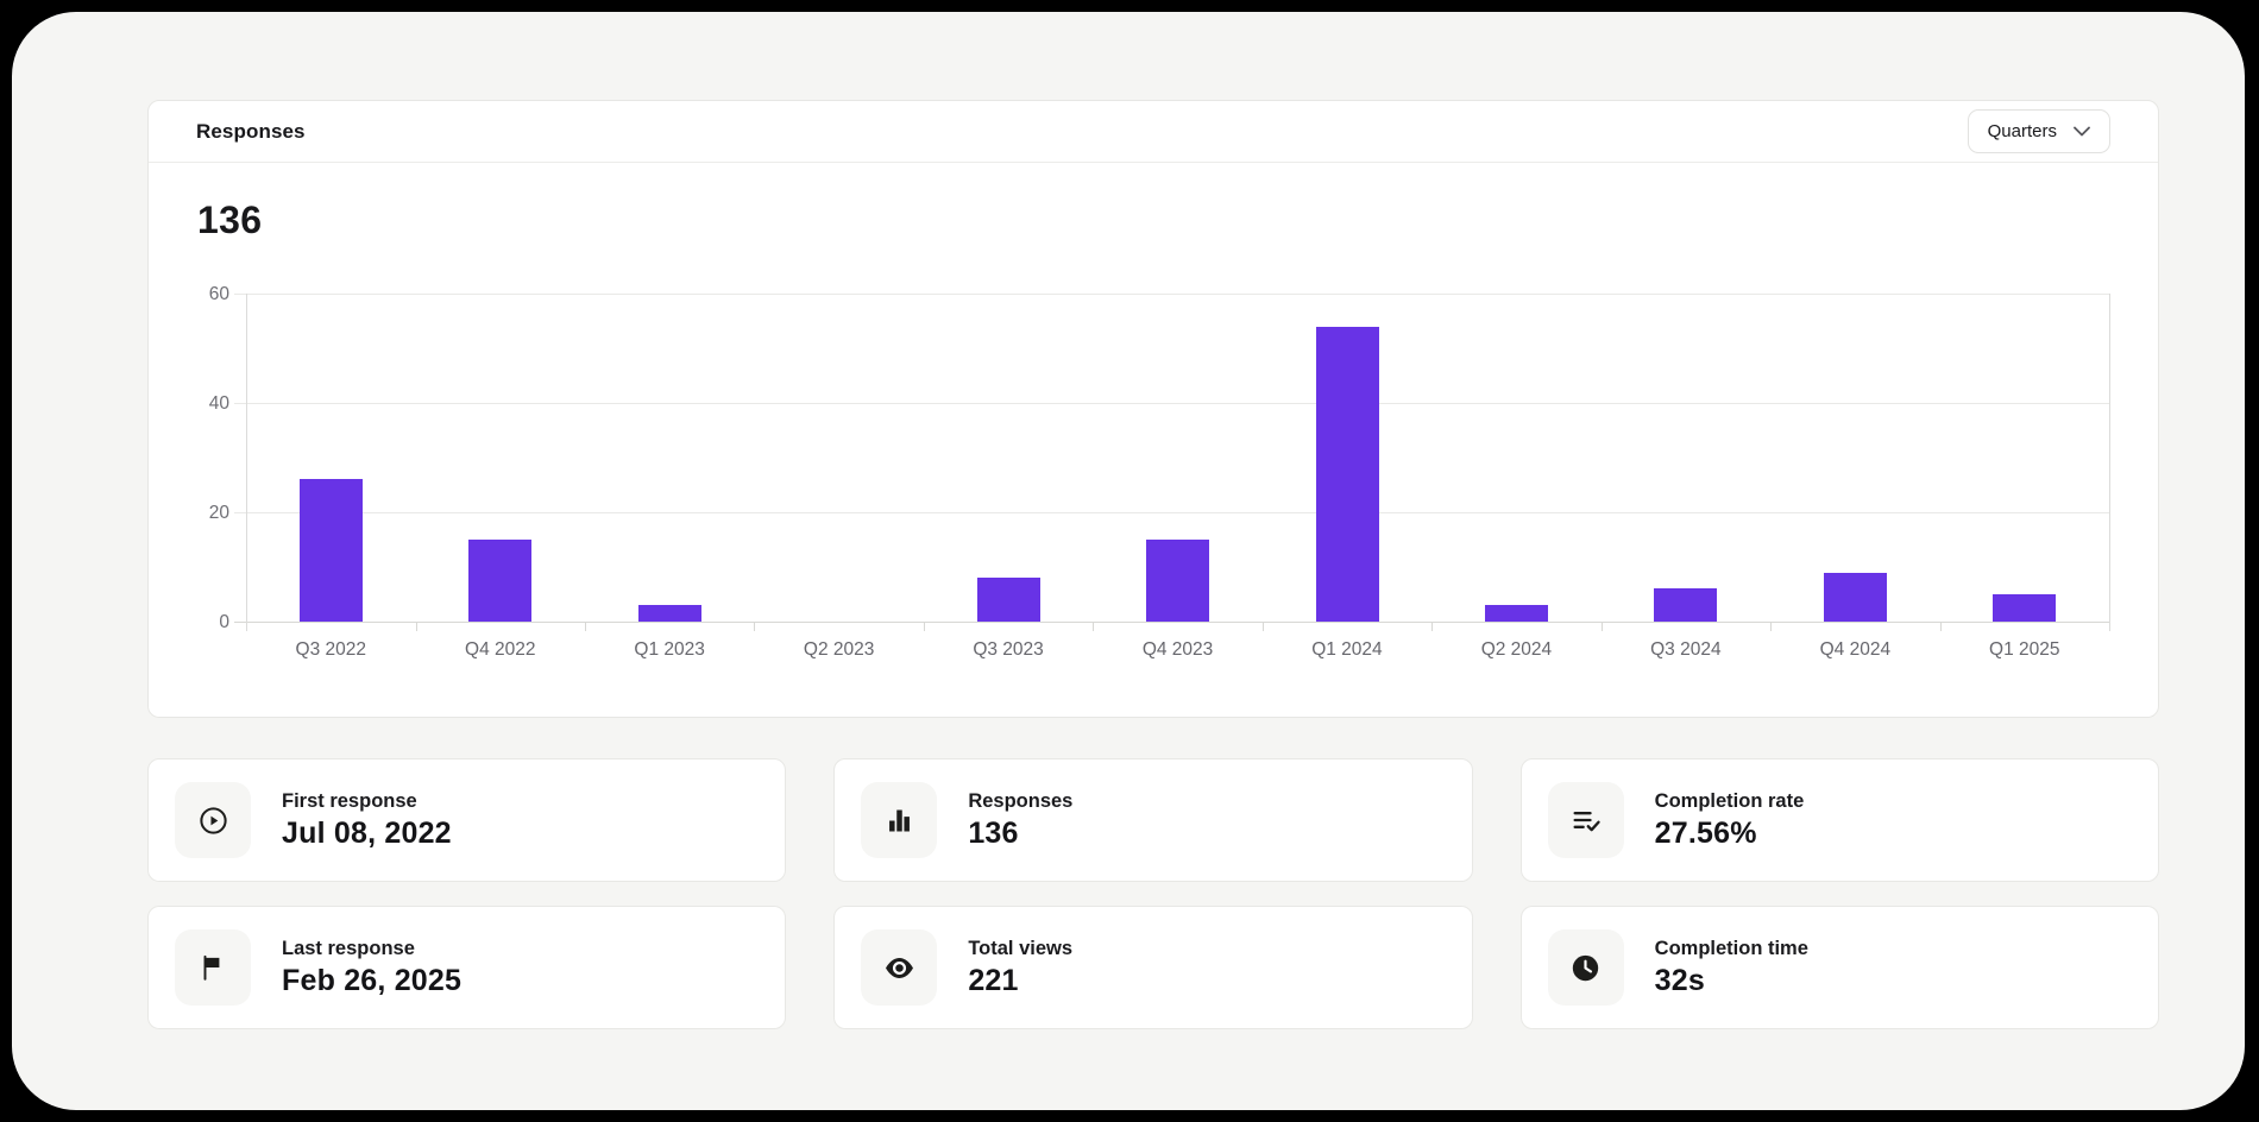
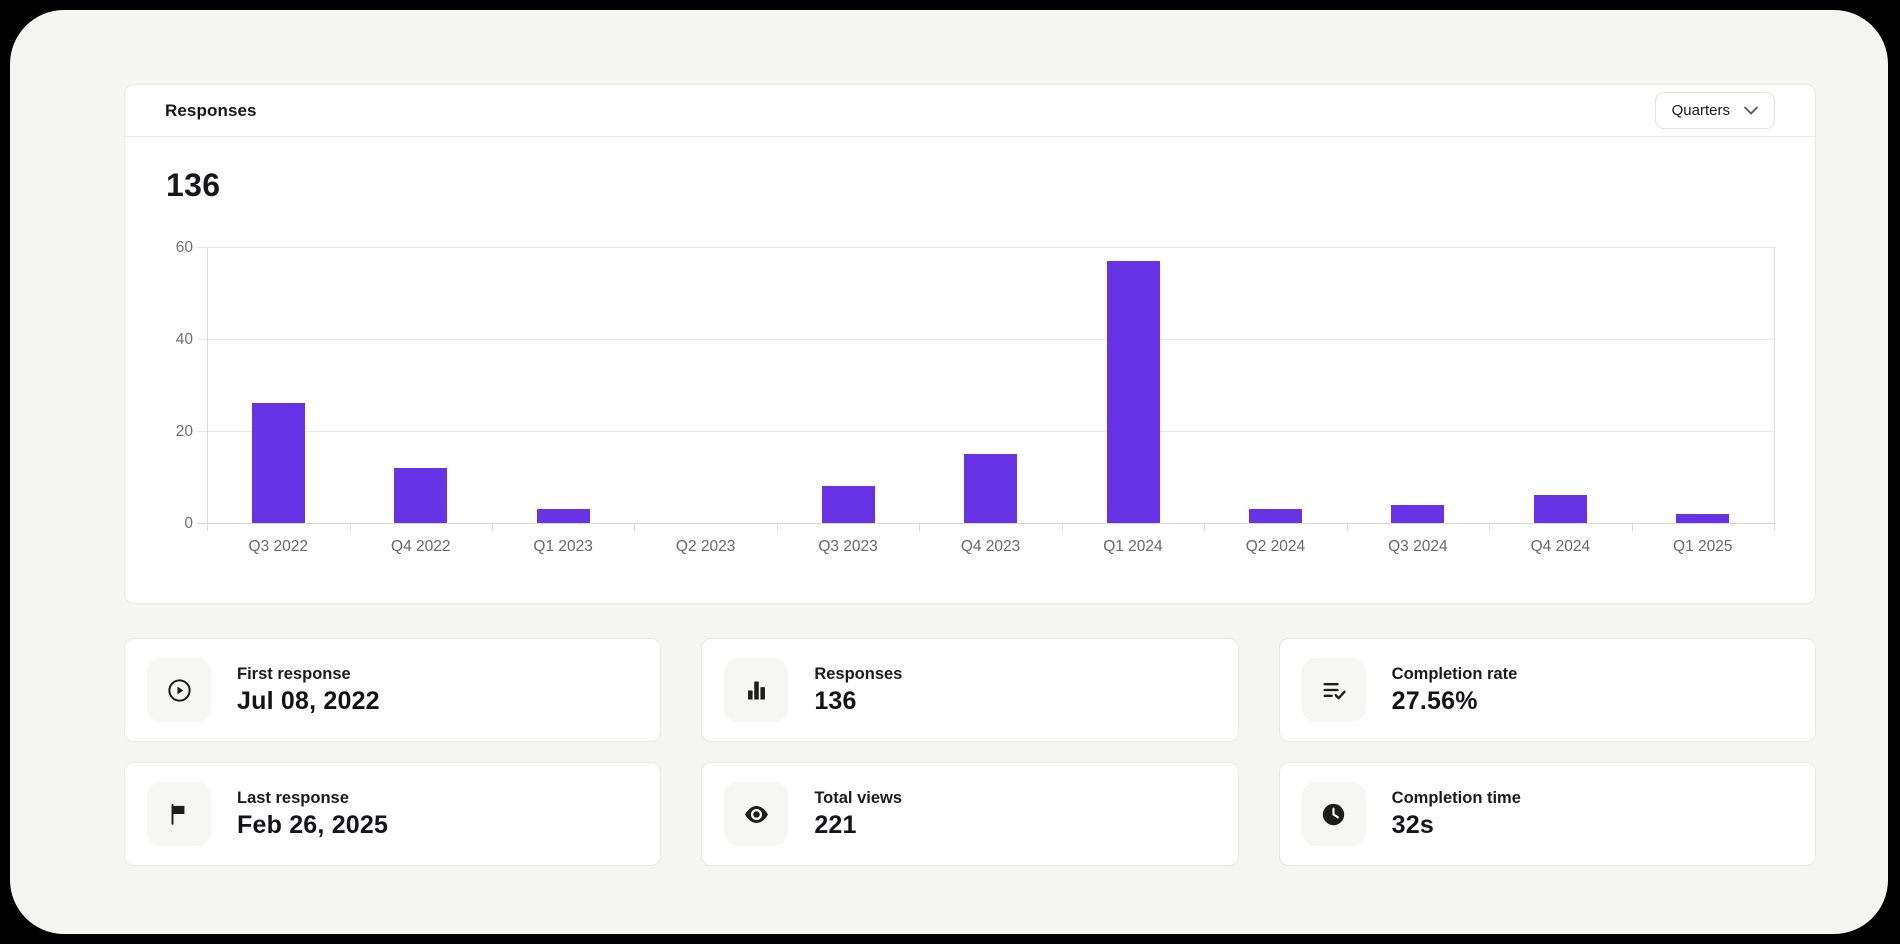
Q4 2022: 15 -> 12
Q1 2024: 54 -> 57
Q3 2024: 6 -> 4
Q4 2024: 9 -> 6
Q1 2025: 5 -> 2
